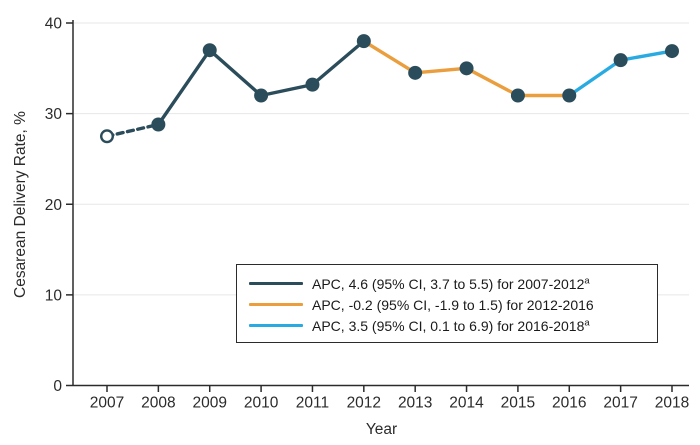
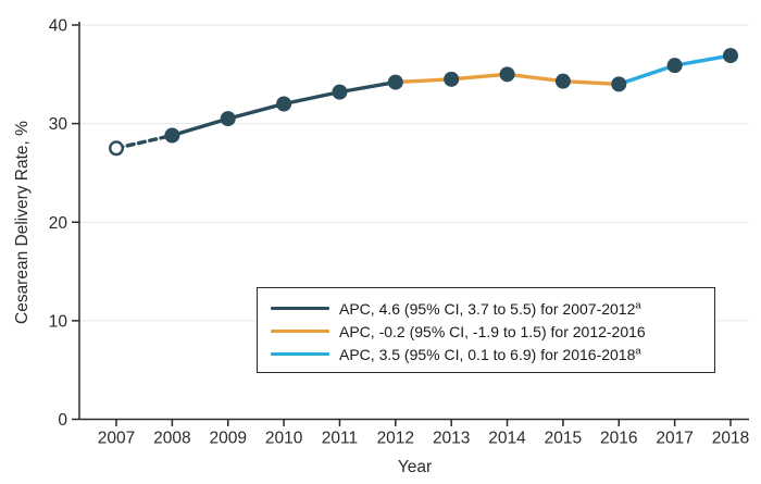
2009: 37 -> 30
2012: 38 -> 34
2015: 32 -> 34
2016: 32 -> 34
